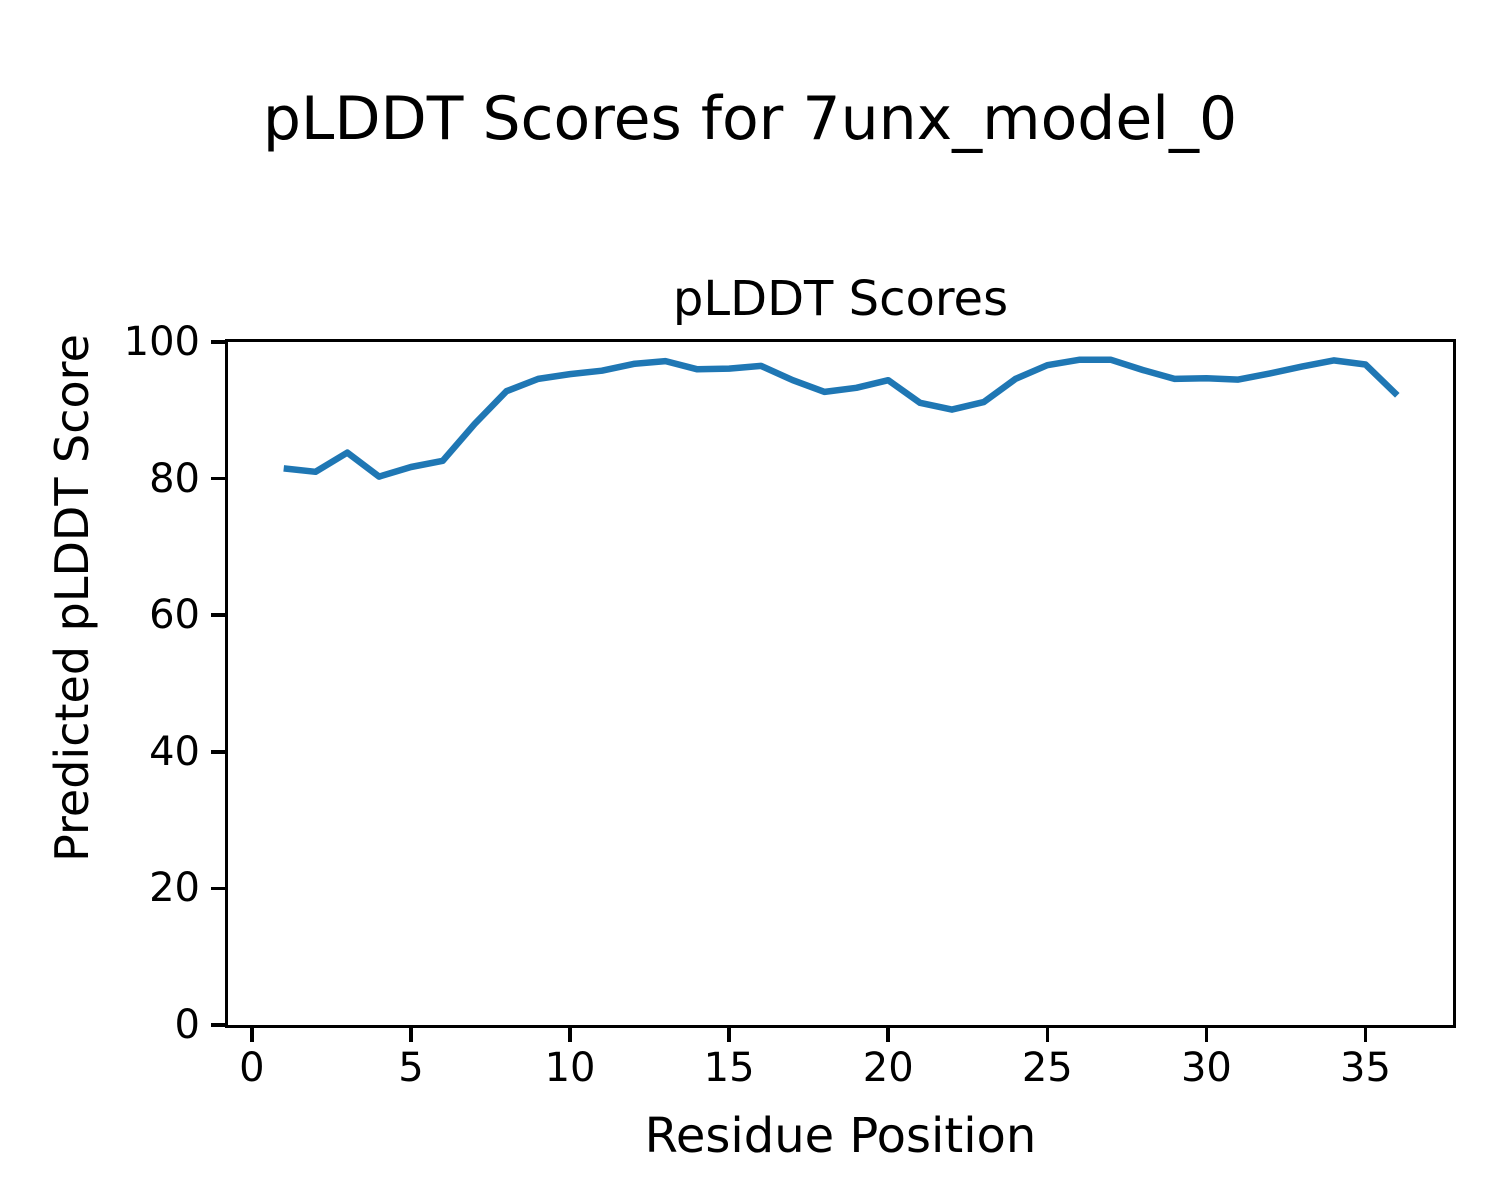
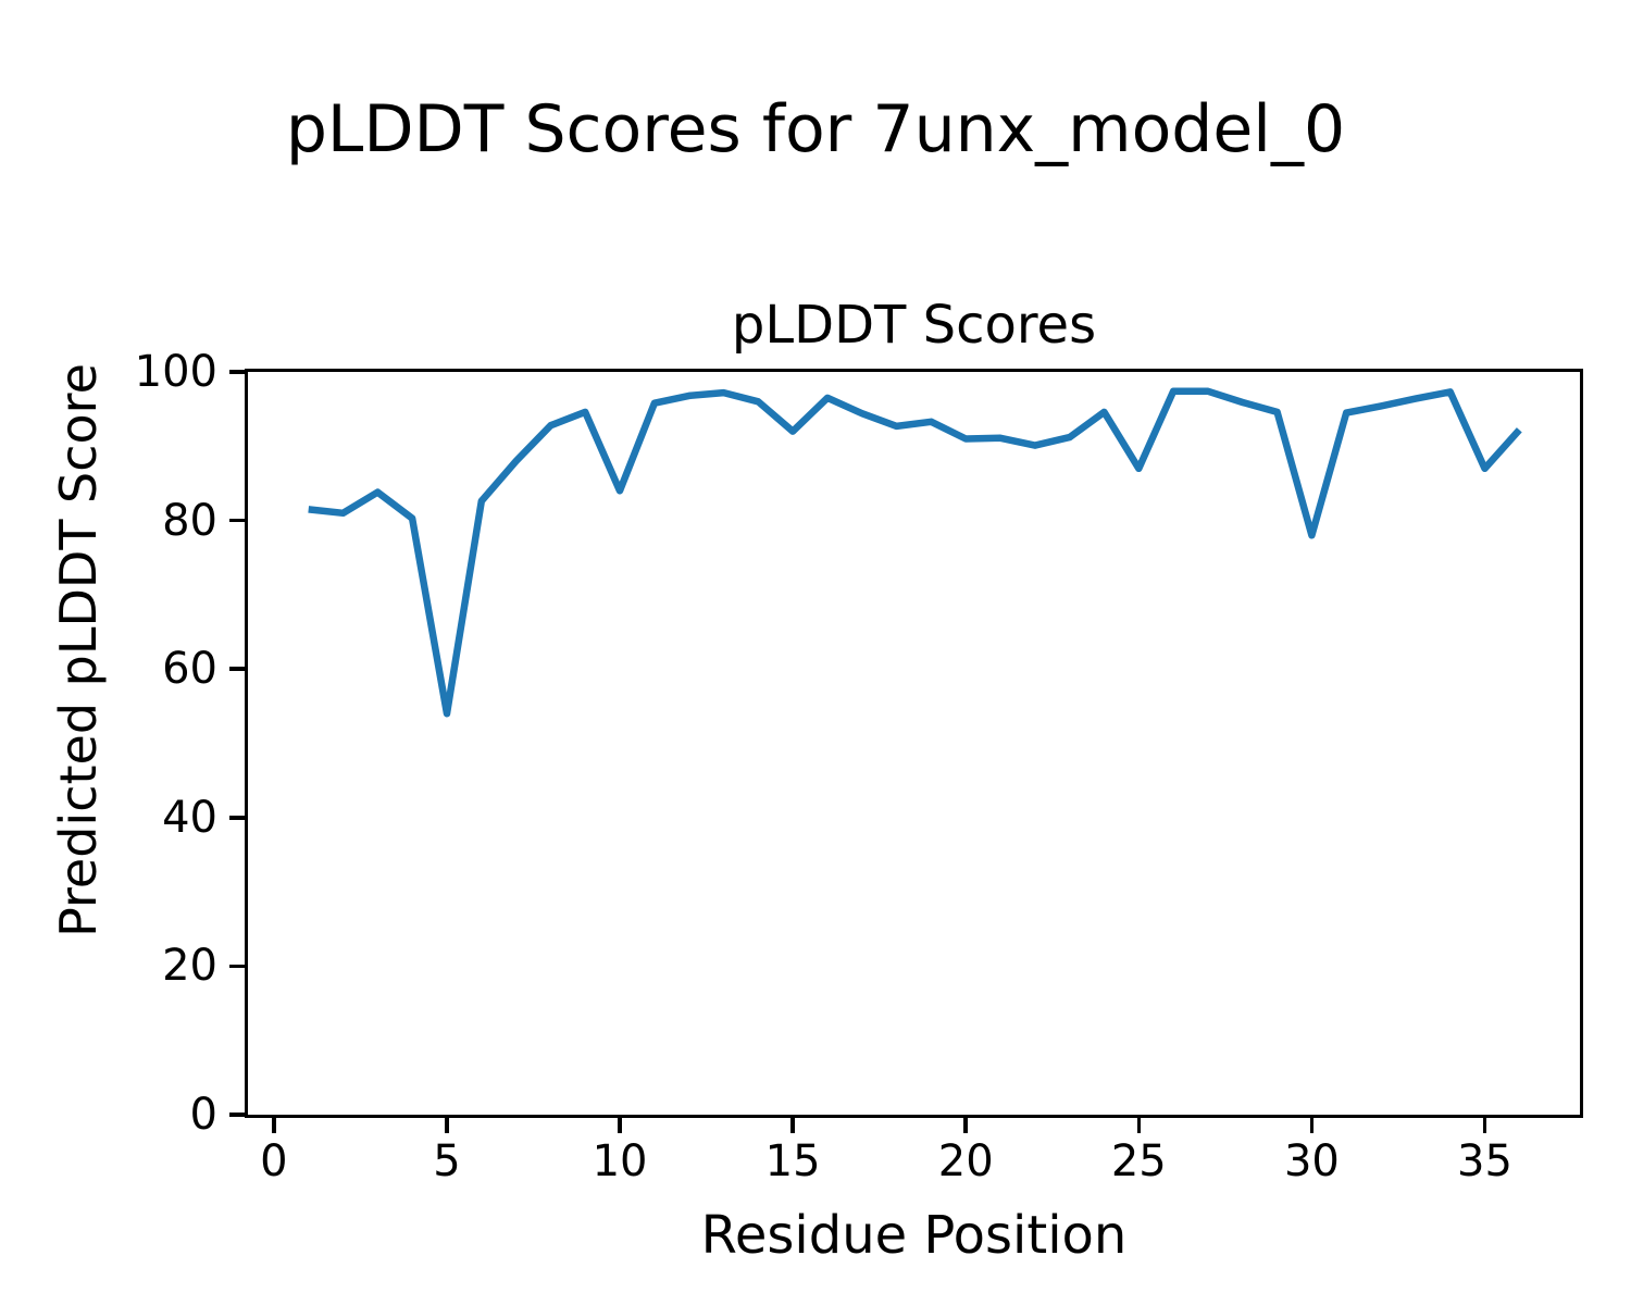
5: 82 -> 54
10: 95 -> 84
15: 96 -> 92
20: 94 -> 91
25: 97 -> 87
30: 95 -> 78
35: 97 -> 87
